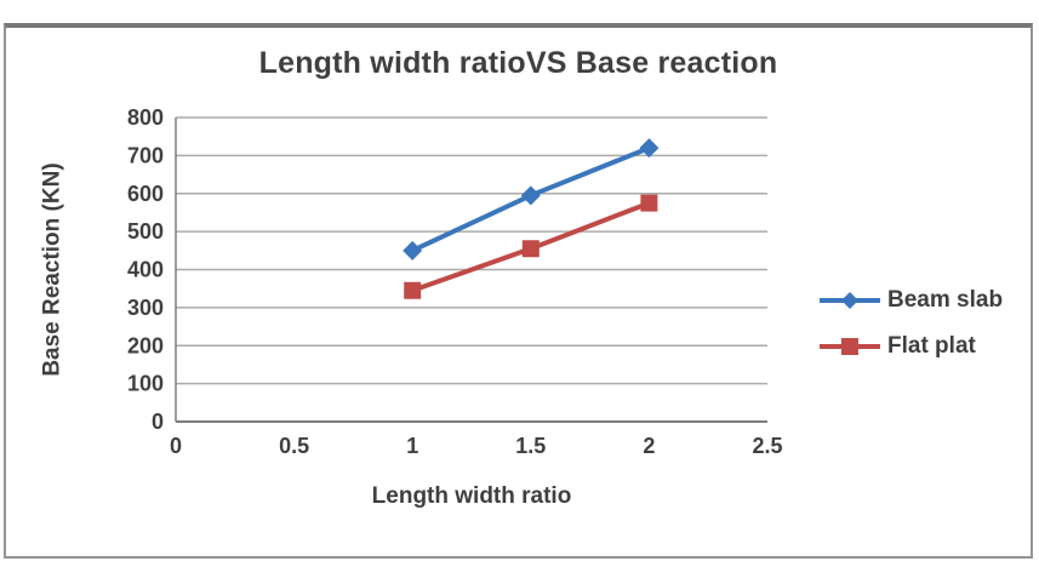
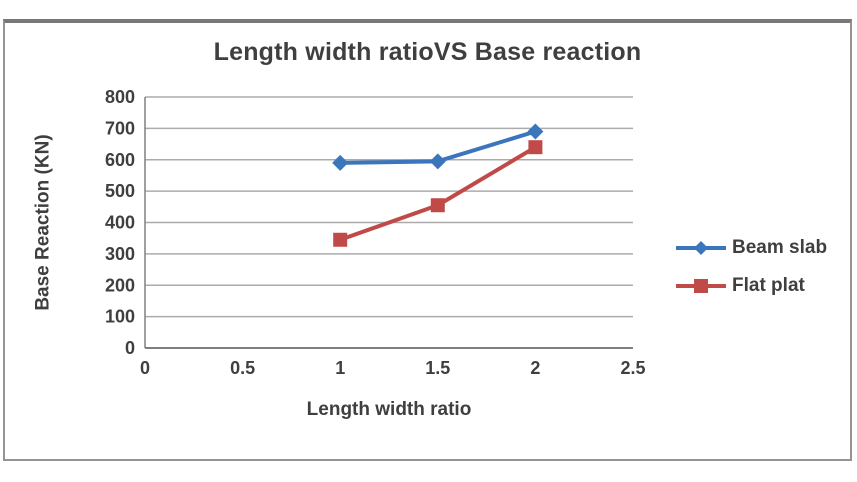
Beam slab/1: 450 -> 590
Beam slab/2: 720 -> 690
Flat plat/2: 580 -> 640
